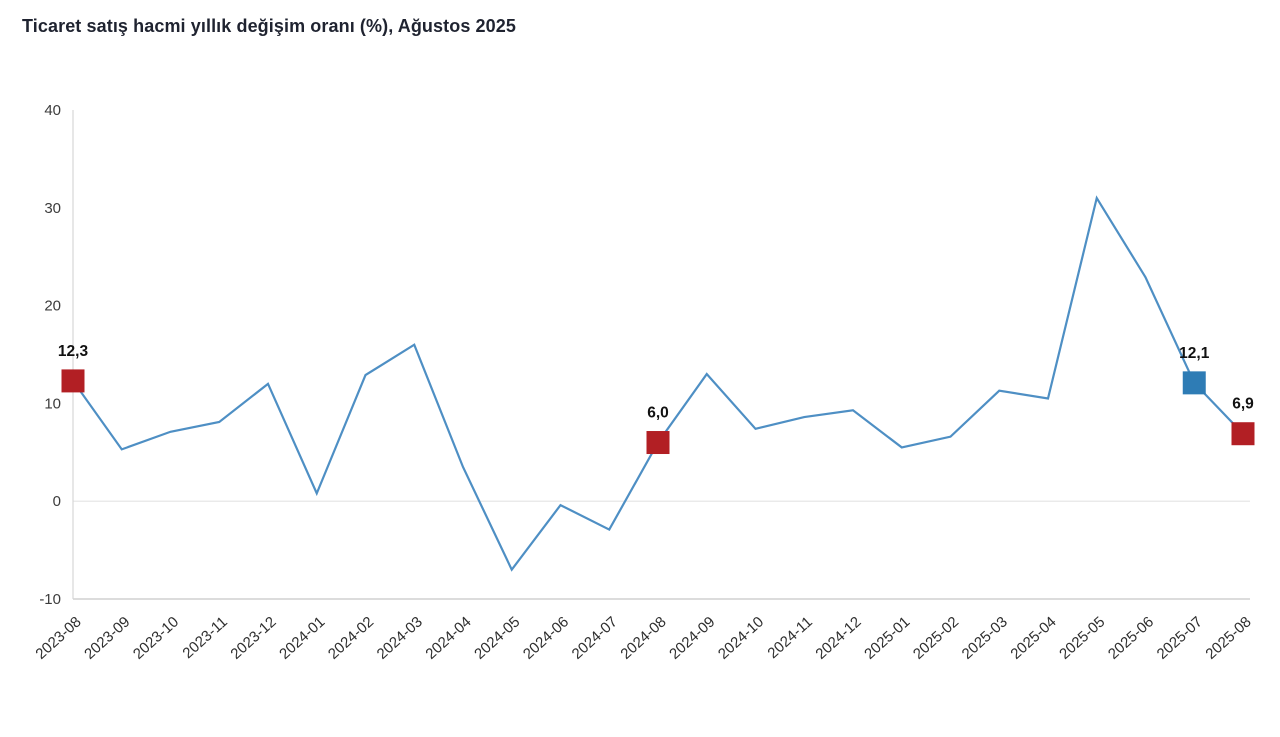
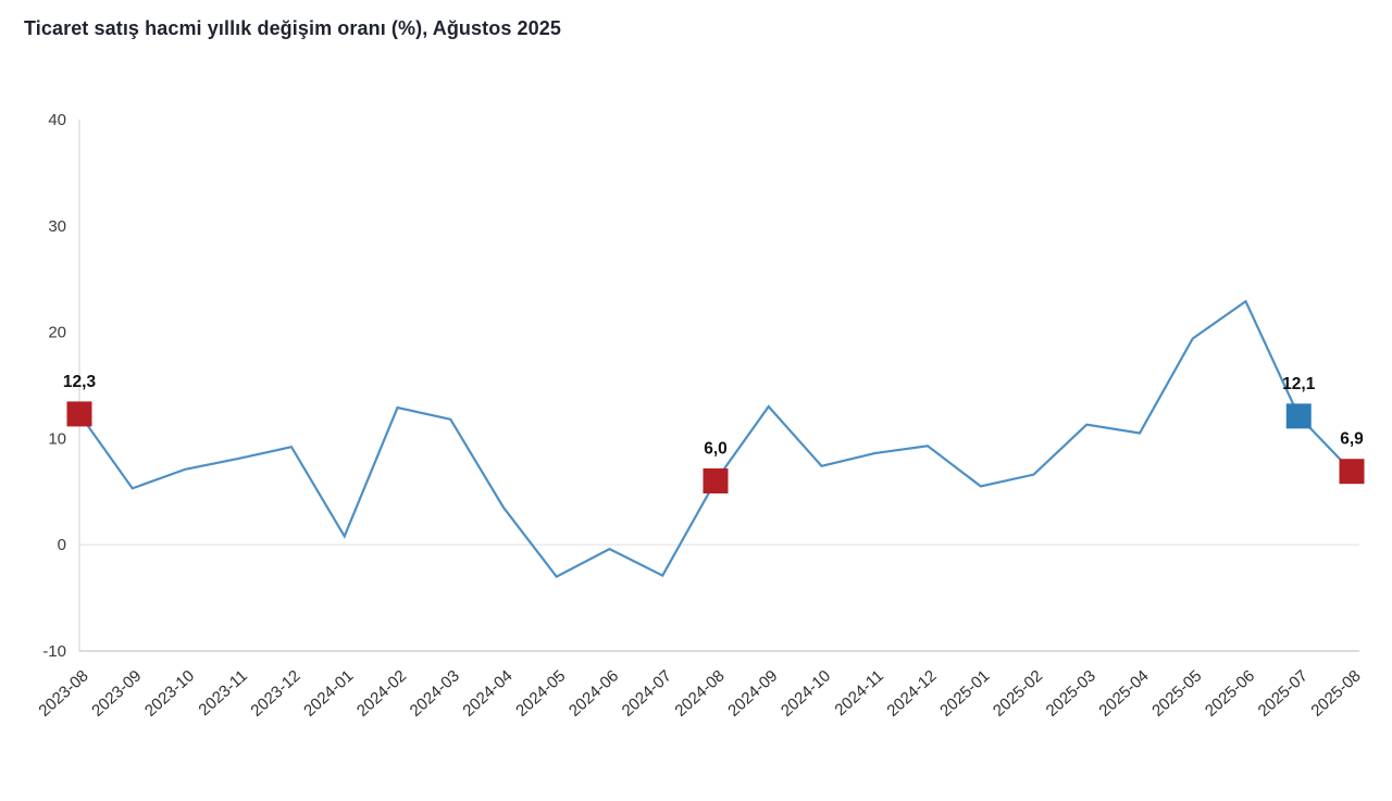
2023-12: 12 -> 9
2024-03: 16 -> 12
2024-05: -7 -> -3
2025-05: 31 -> 19
